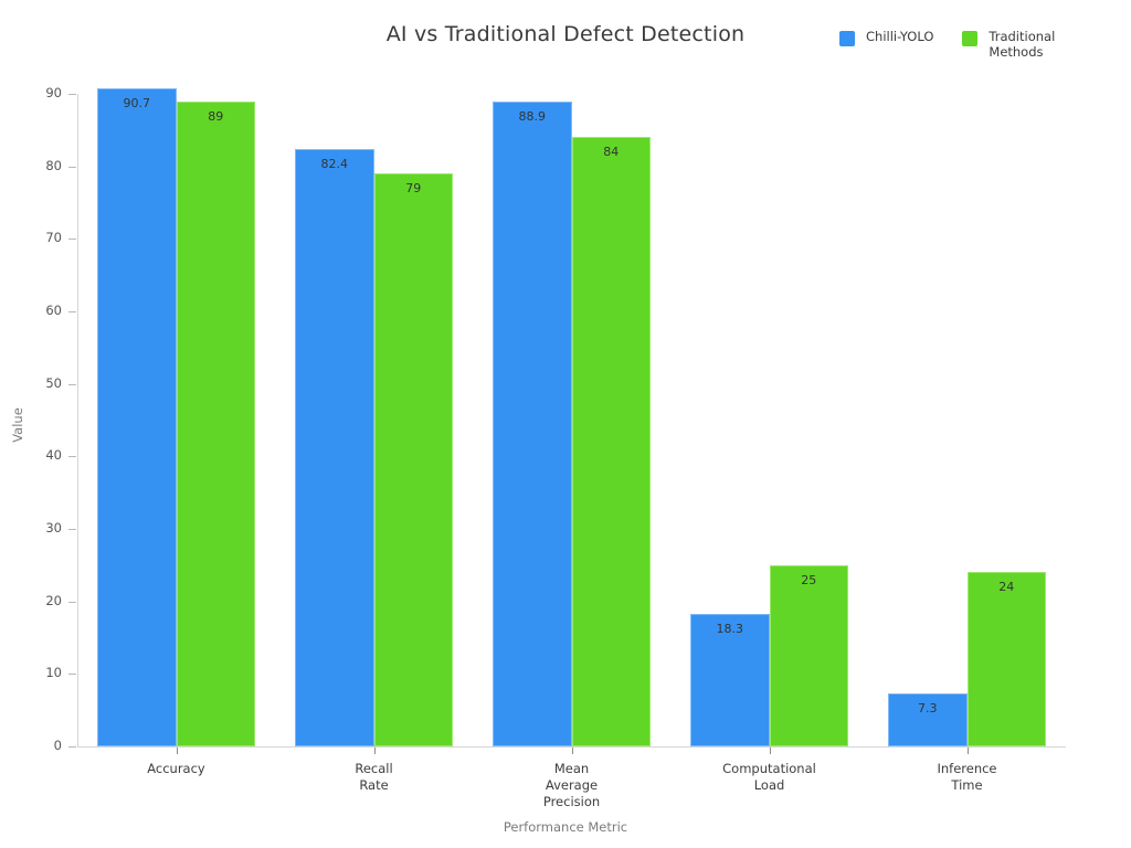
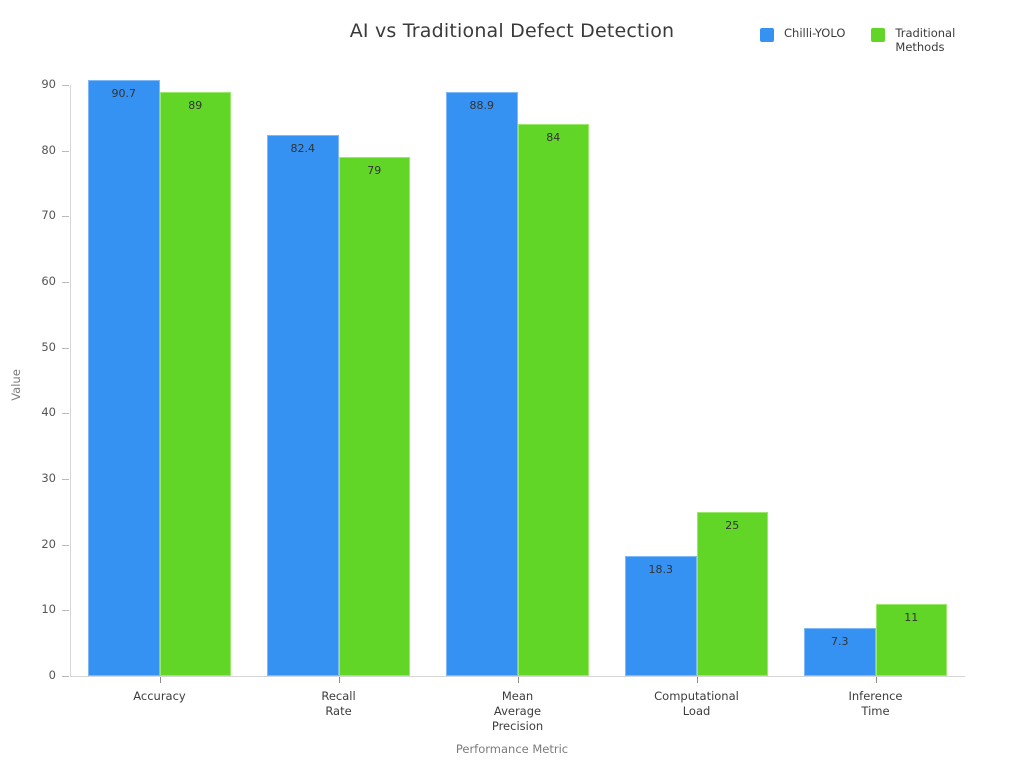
Traditional Methods/Inference Time: 24 -> 11
